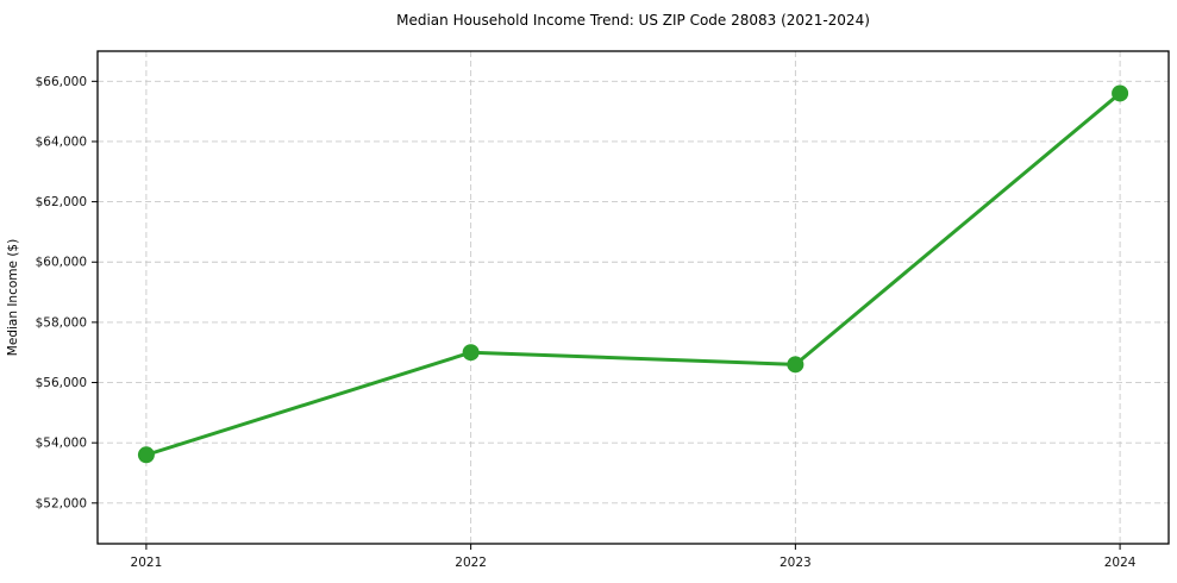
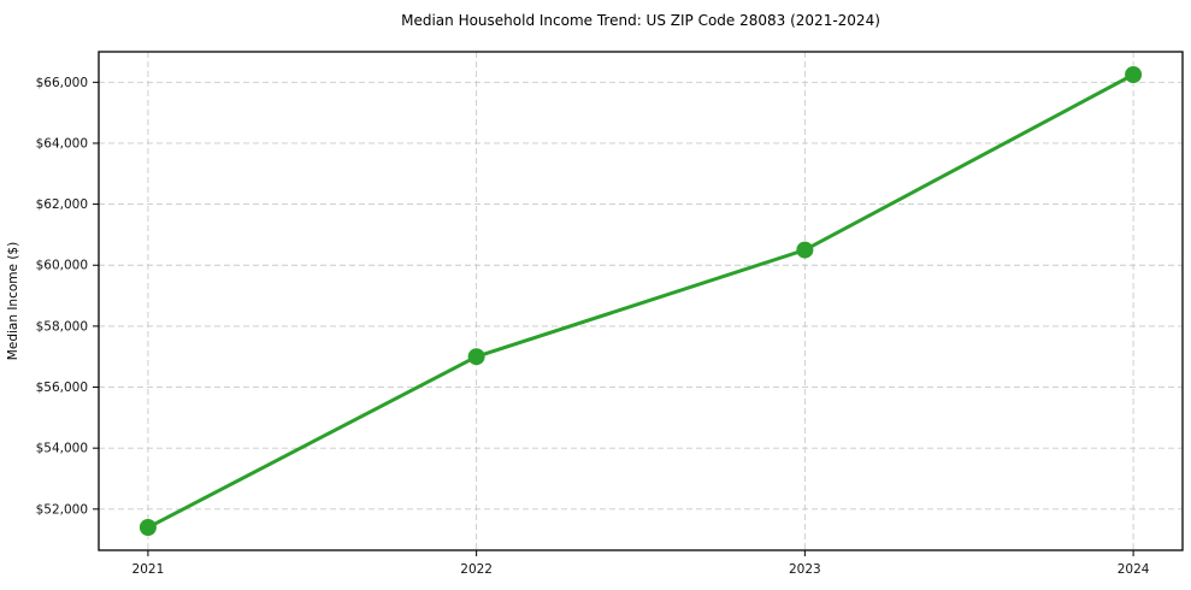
2021: $53600 -> $51400
2023: $56600 -> $60500
2024: $65600 -> $66200
